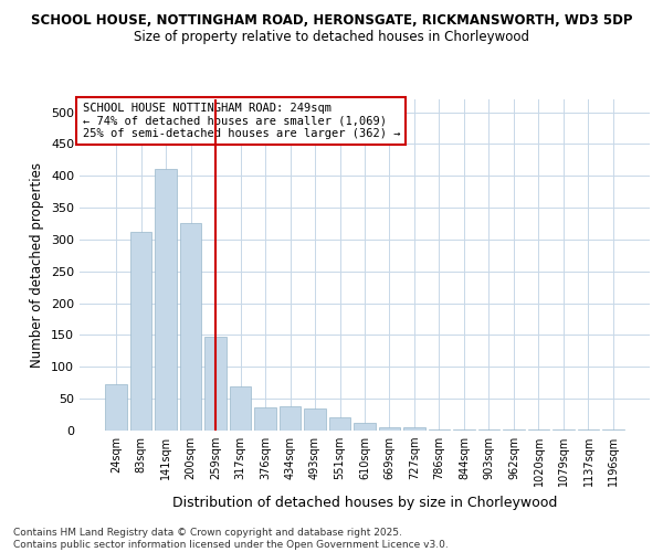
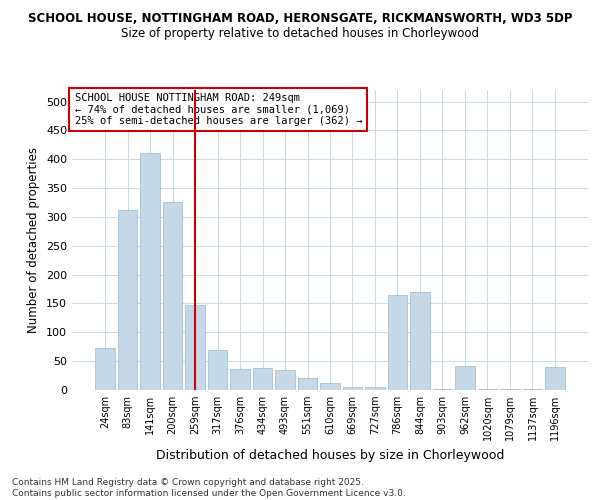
786sqm: 1 -> 164
844sqm: 1 -> 170
962sqm: 1 -> 42
1196sqm: 1 -> 40
